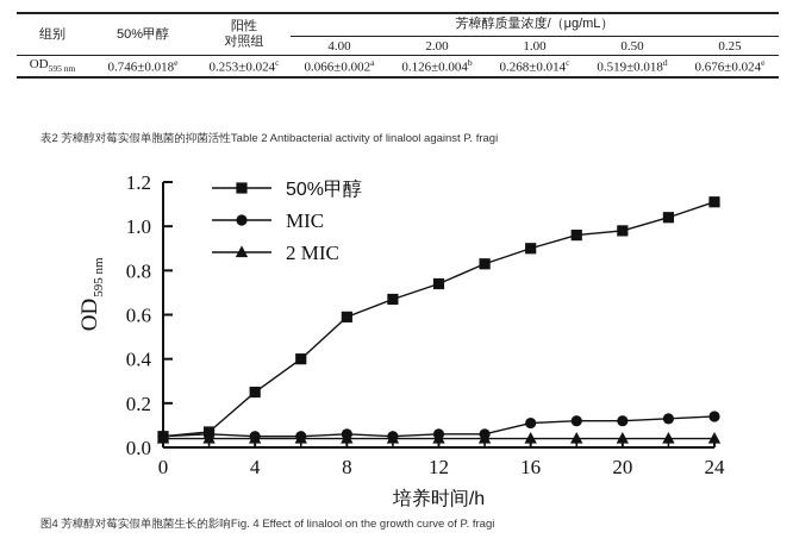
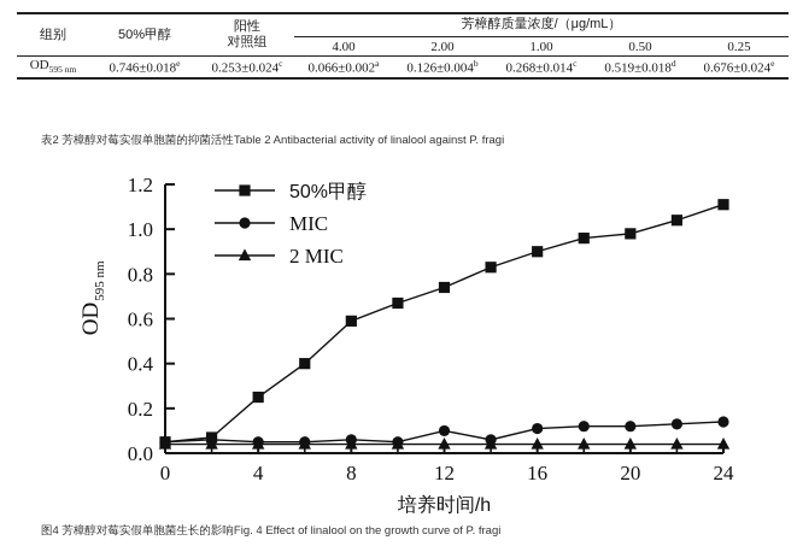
MIC/12: 0.06 -> 0.10
